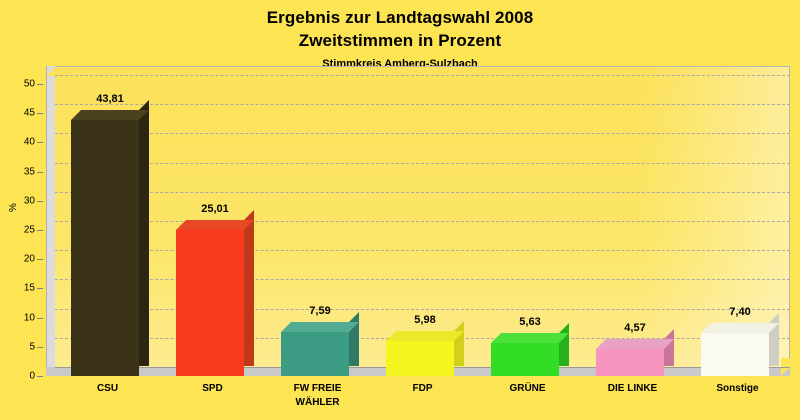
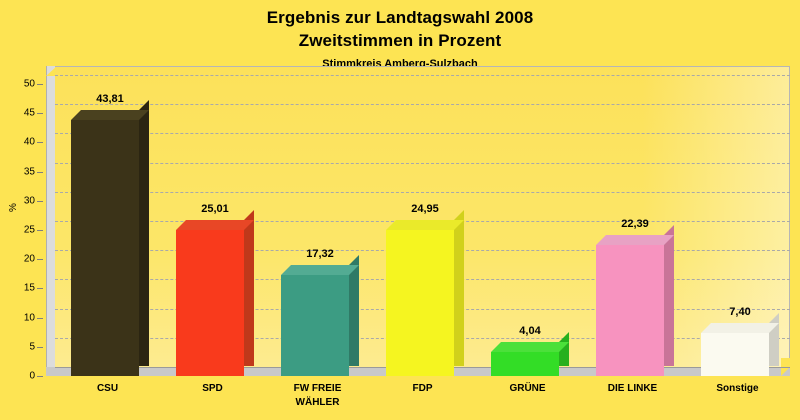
FW FREIE WÄHLER: 7,59 -> 17,32
FDP: 5,98 -> 24,95
GRÜNE: 5,63 -> 4,04
DIE LINKE: 4,57 -> 22,39
